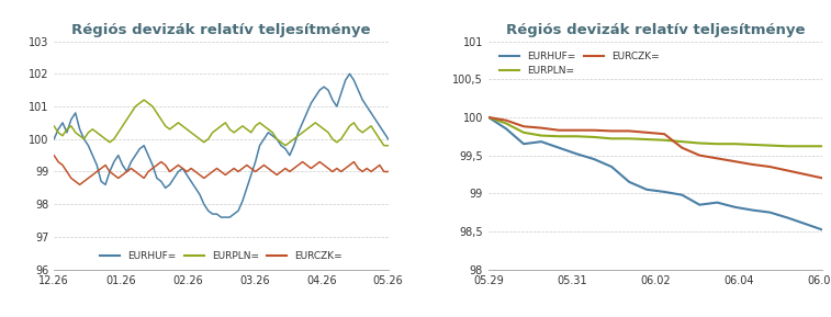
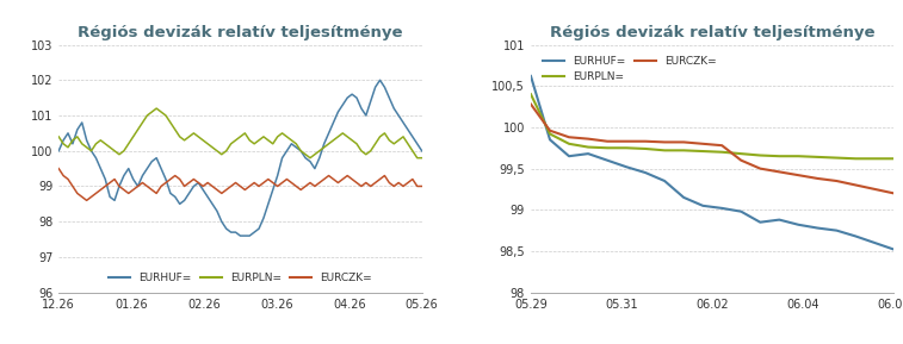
EURHUF=/05.29: 100,00 -> 100,62
EURPLN=/05.29: 100,00 -> 100,40
EURCZK=/05.29: 100,00 -> 100,28
